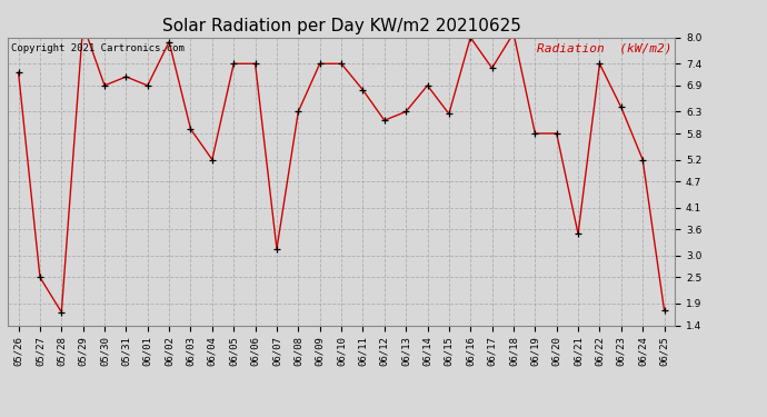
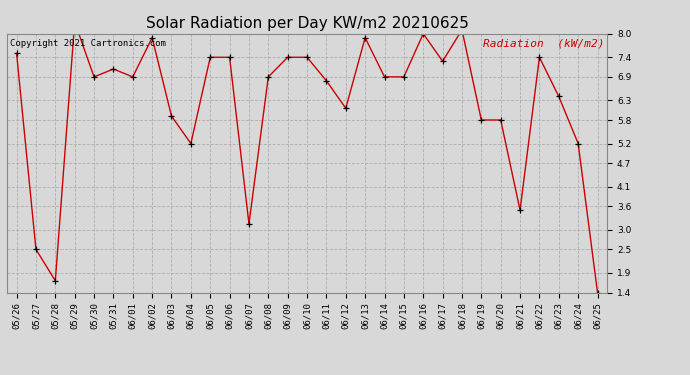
05/26: 7.20 -> 7.50
06/08: 6.30 -> 6.90
06/13: 6.30 -> 7.90
06/15: 6.25 -> 6.90
06/25: 1.75 -> 1.40
